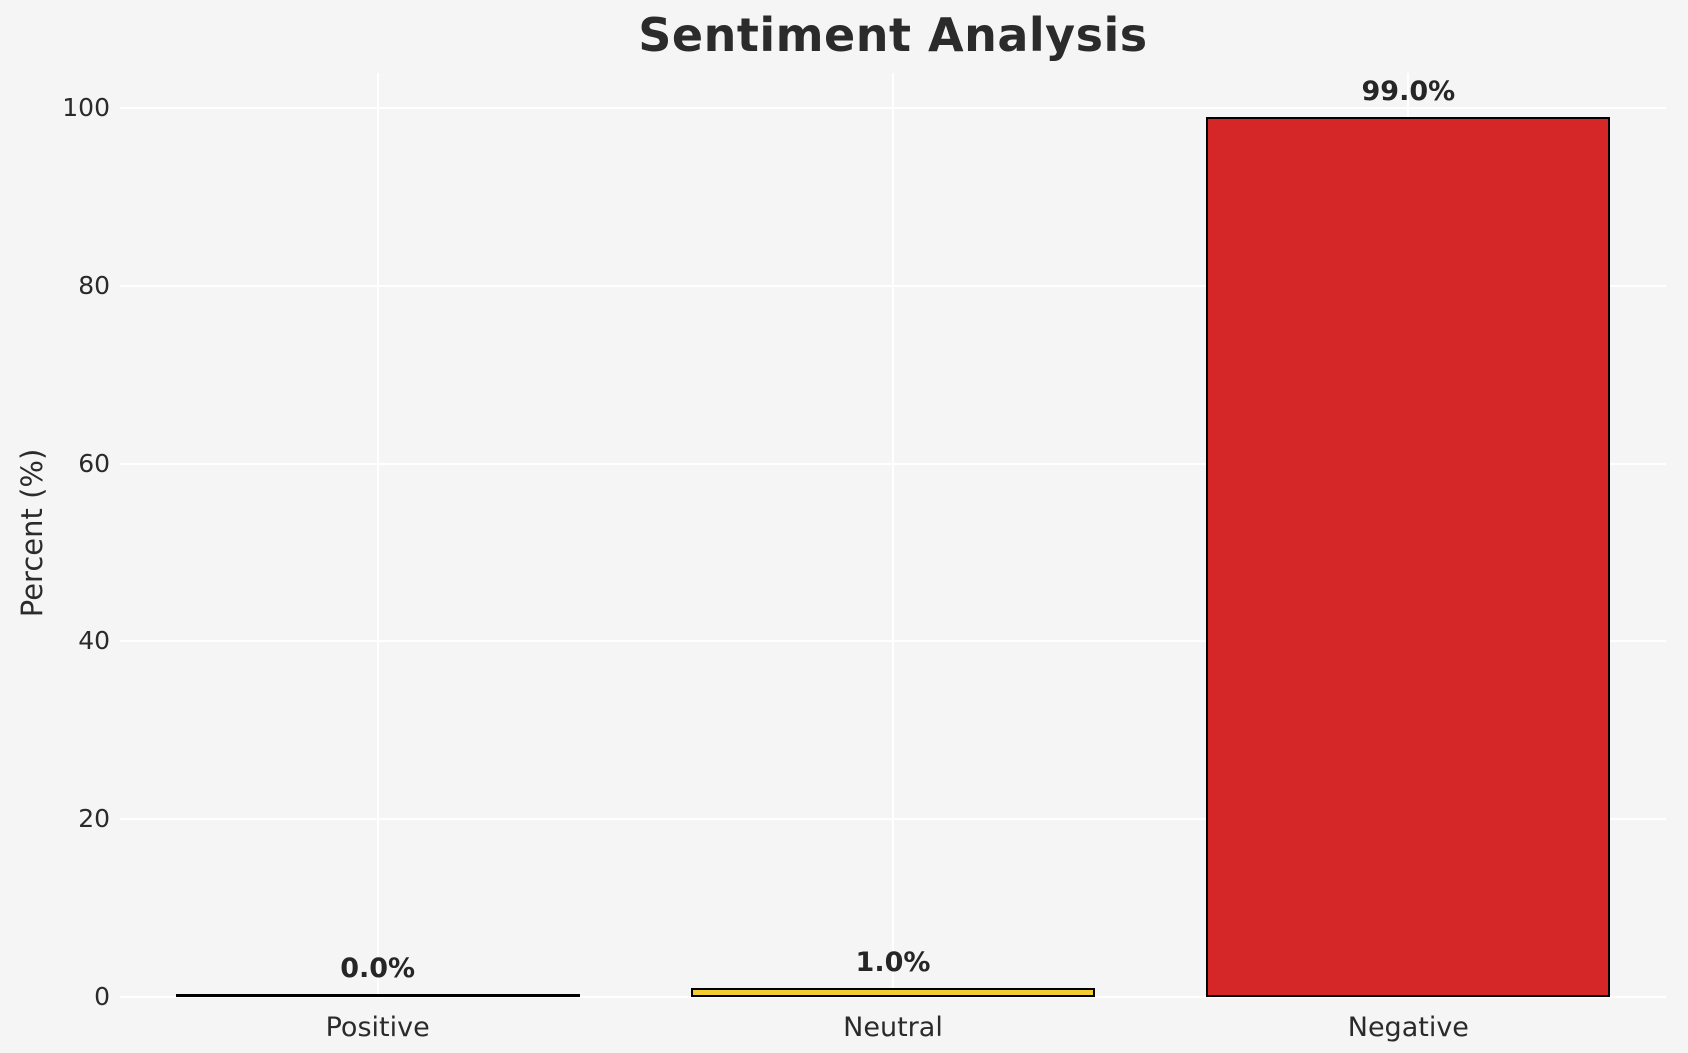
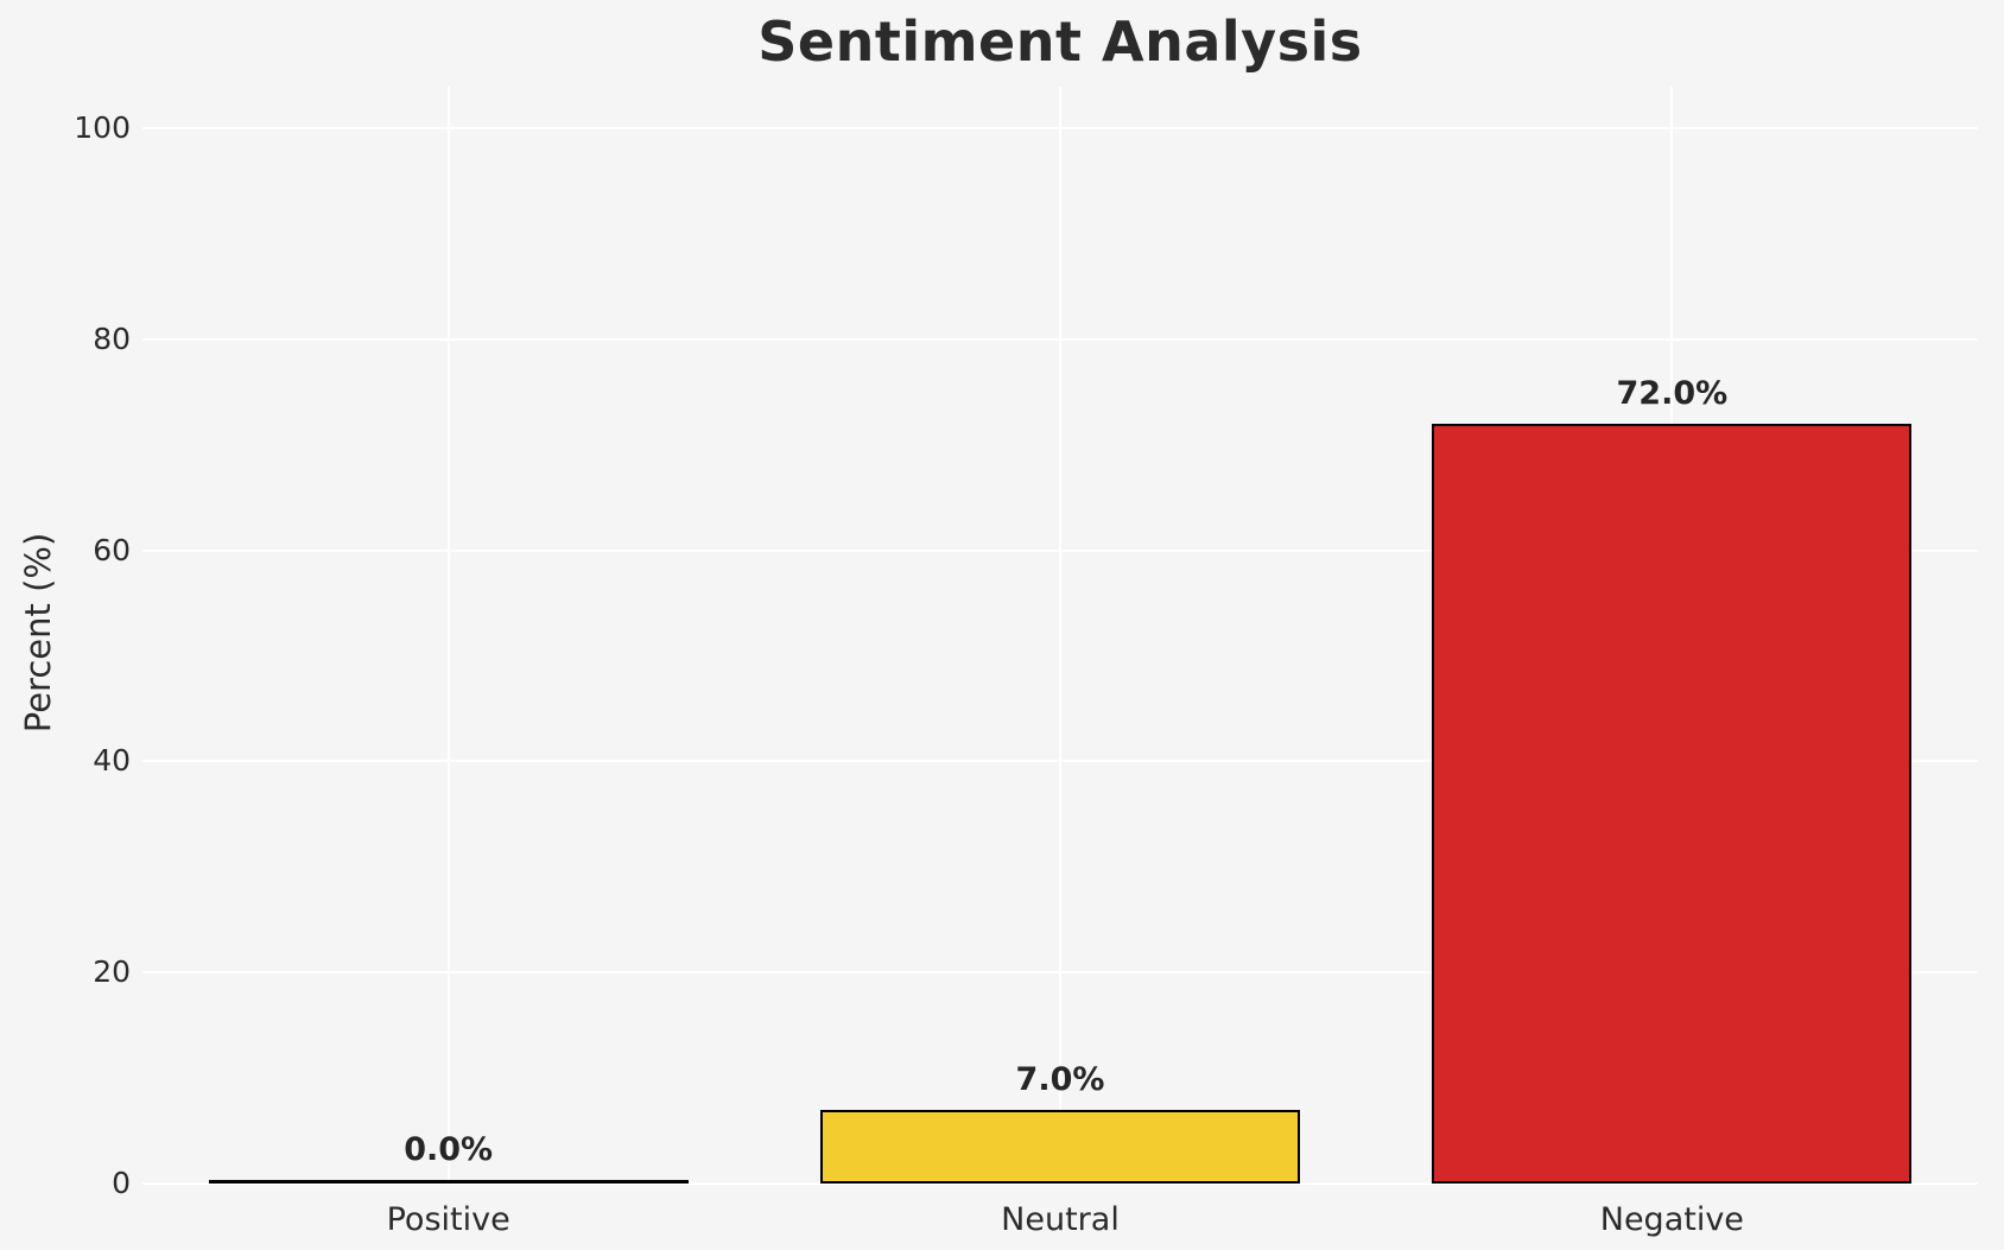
Neutral: 1.0% -> 7.0%
Negative: 99.0% -> 72.0%
